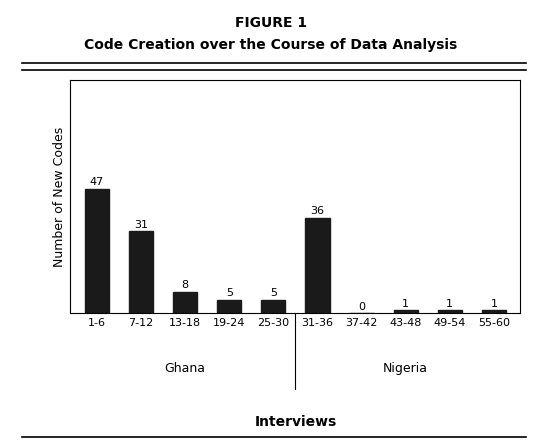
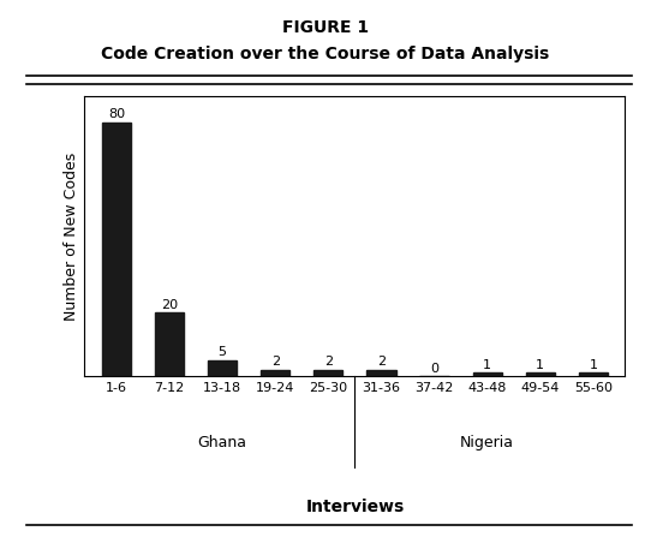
1-6: 47 -> 80
7-12: 31 -> 20
13-18: 8 -> 5
19-24: 5 -> 2
25-30: 5 -> 2
31-36: 36 -> 2
